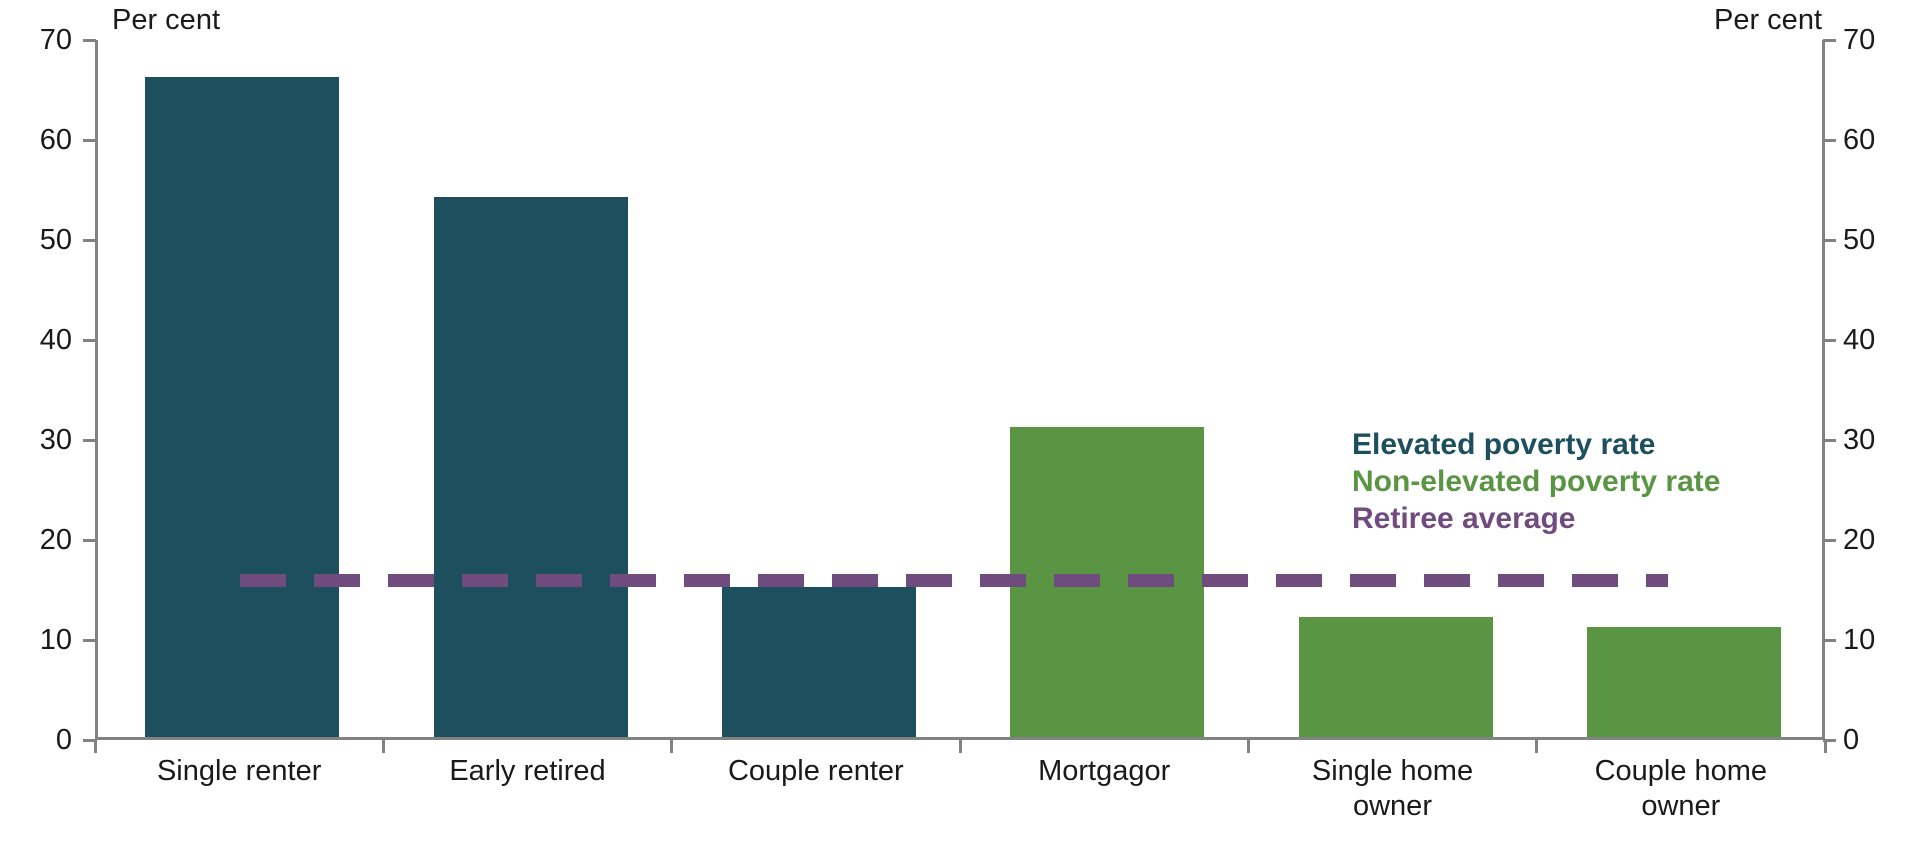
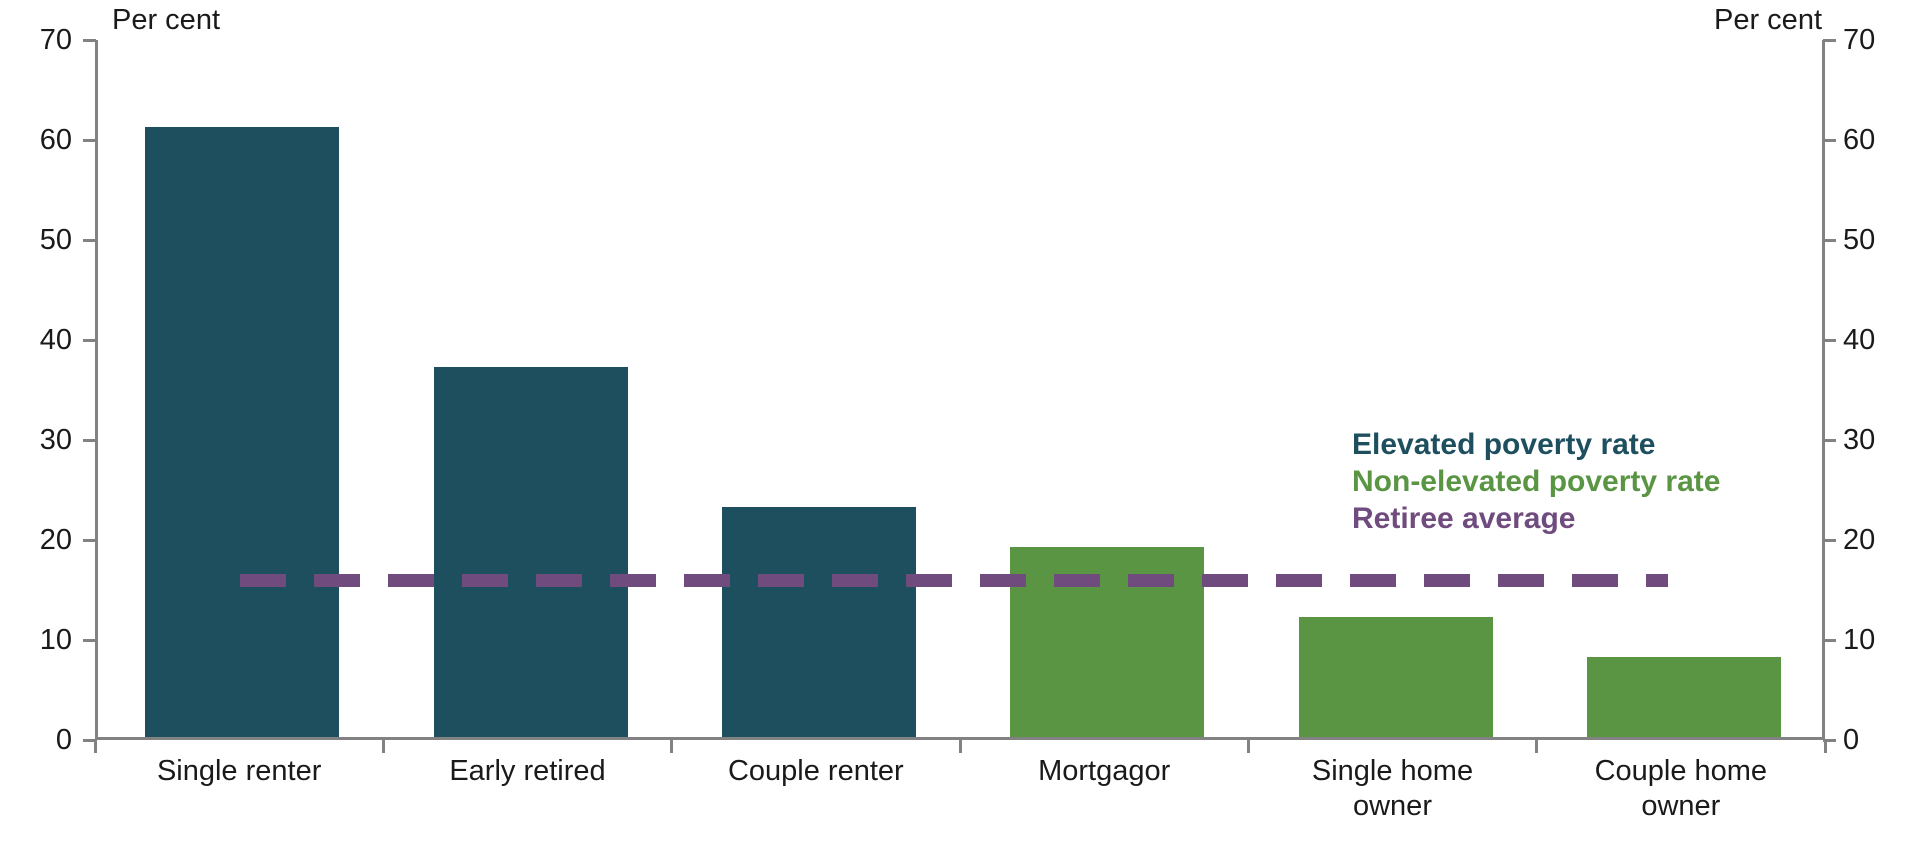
Single renter: 66 -> 61
Early retired: 54 -> 37
Couple renter: 15 -> 23
Mortgagor: 31 -> 19
Couple home owner: 11 -> 8
